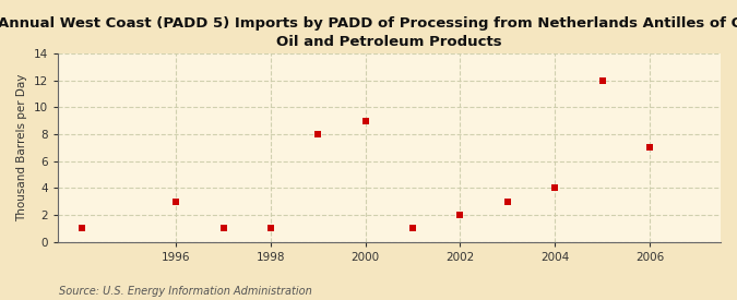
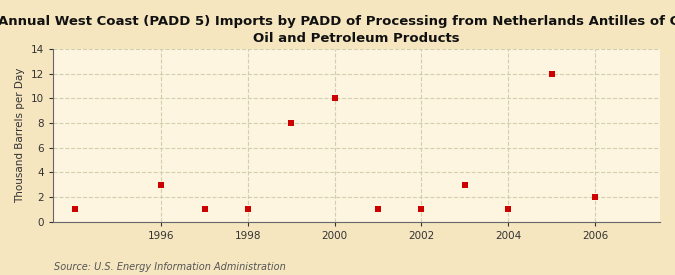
2000: 9 -> 10
2002: 2 -> 1
2004: 4 -> 1
2006: 7 -> 2
